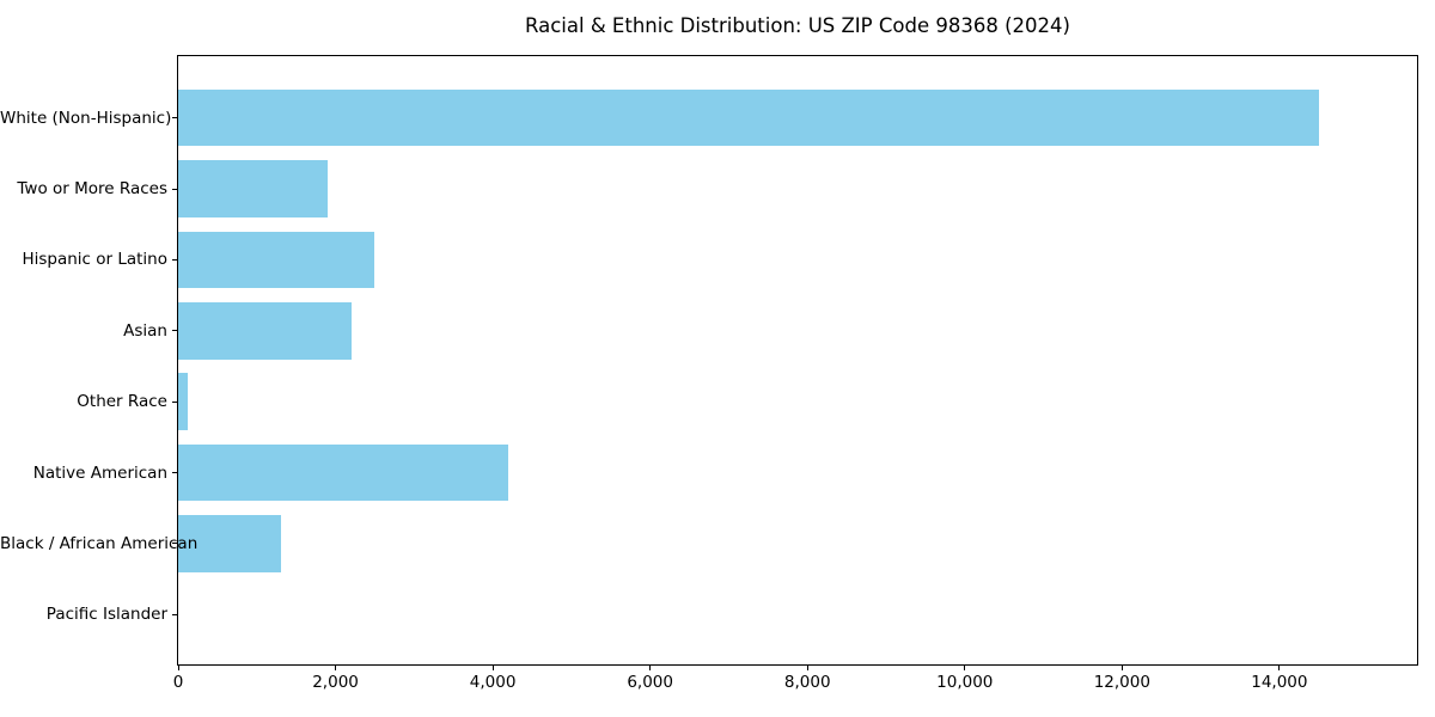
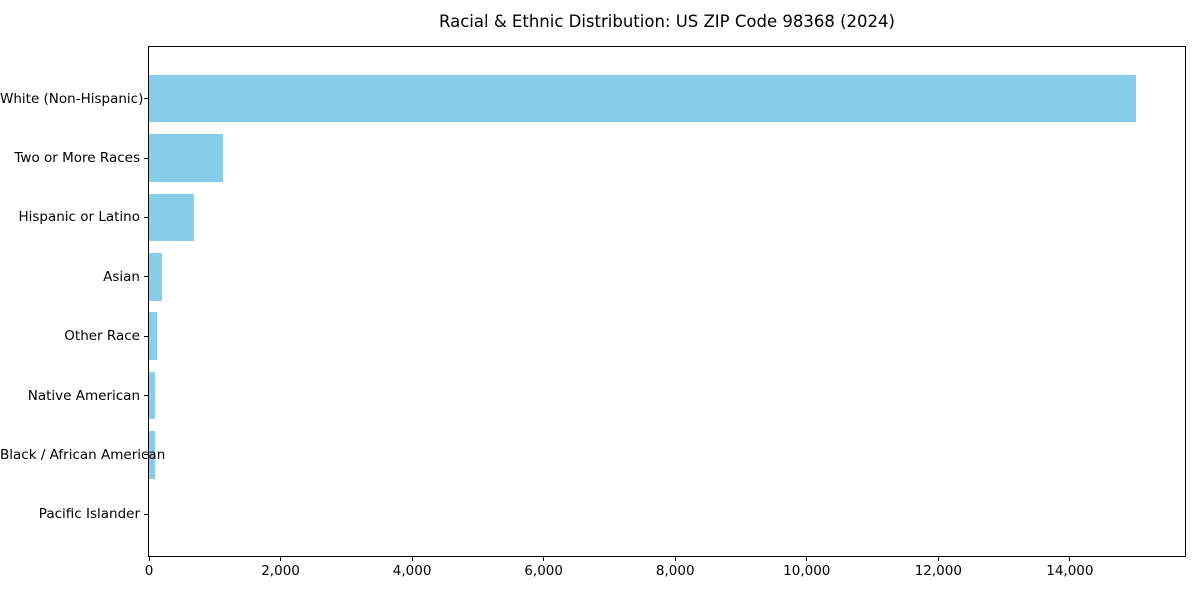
White (Non-Hispanic): 14500 -> 15000
Two or More Races: 1900 -> 1100
Hispanic or Latino: 2500 -> 700
Asian: 2200 -> 200
Native American: 4200 -> 100
Black / African American: 1300 -> 100
